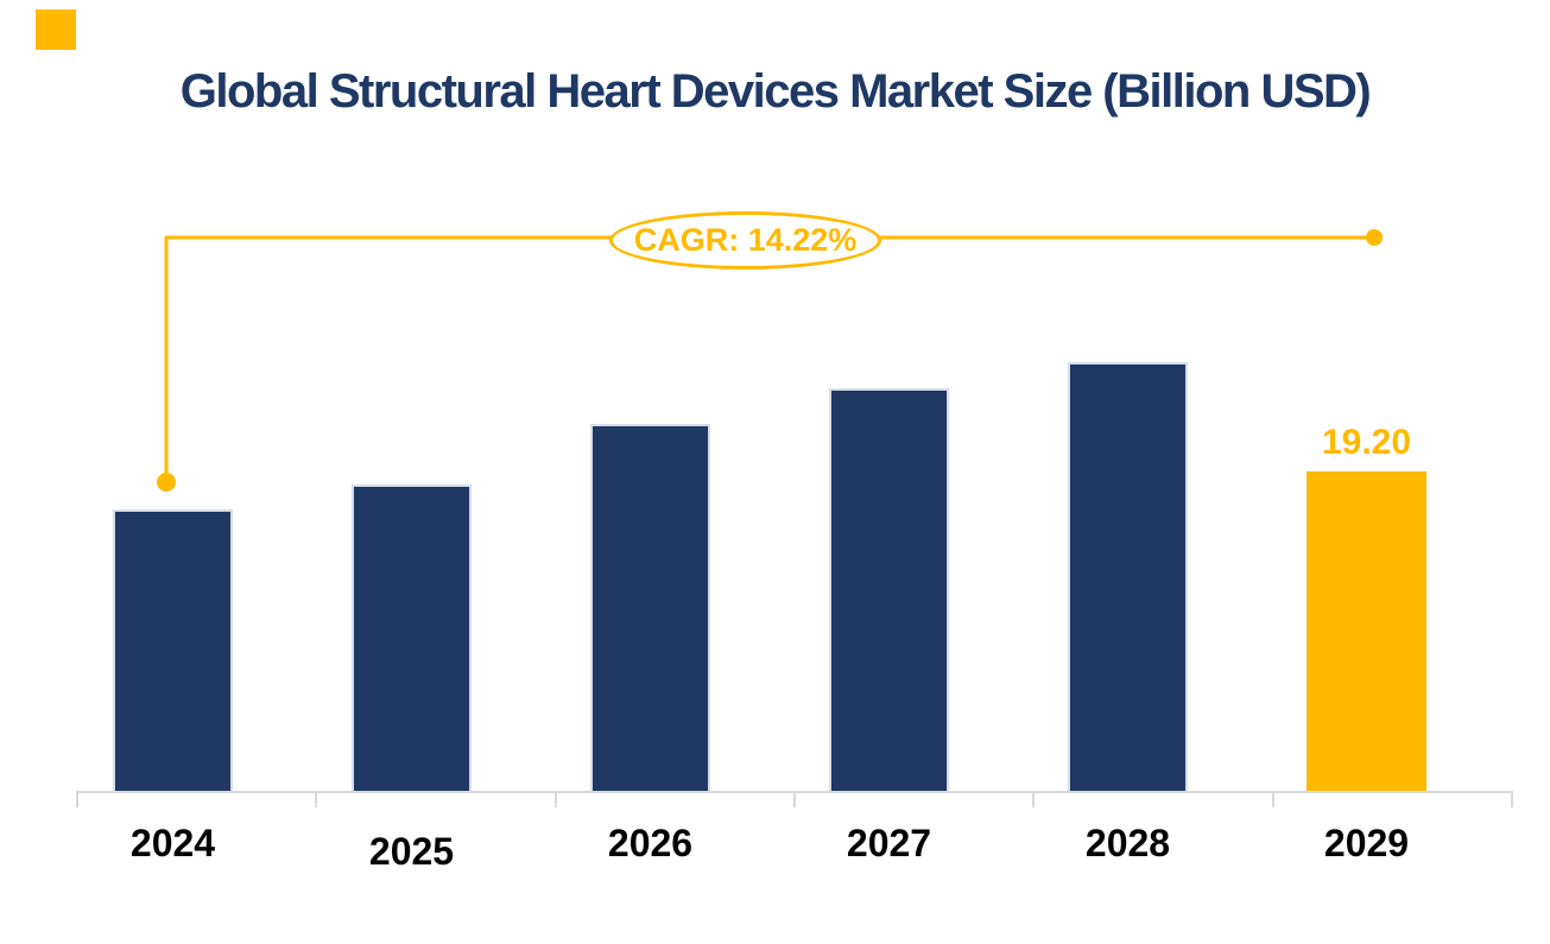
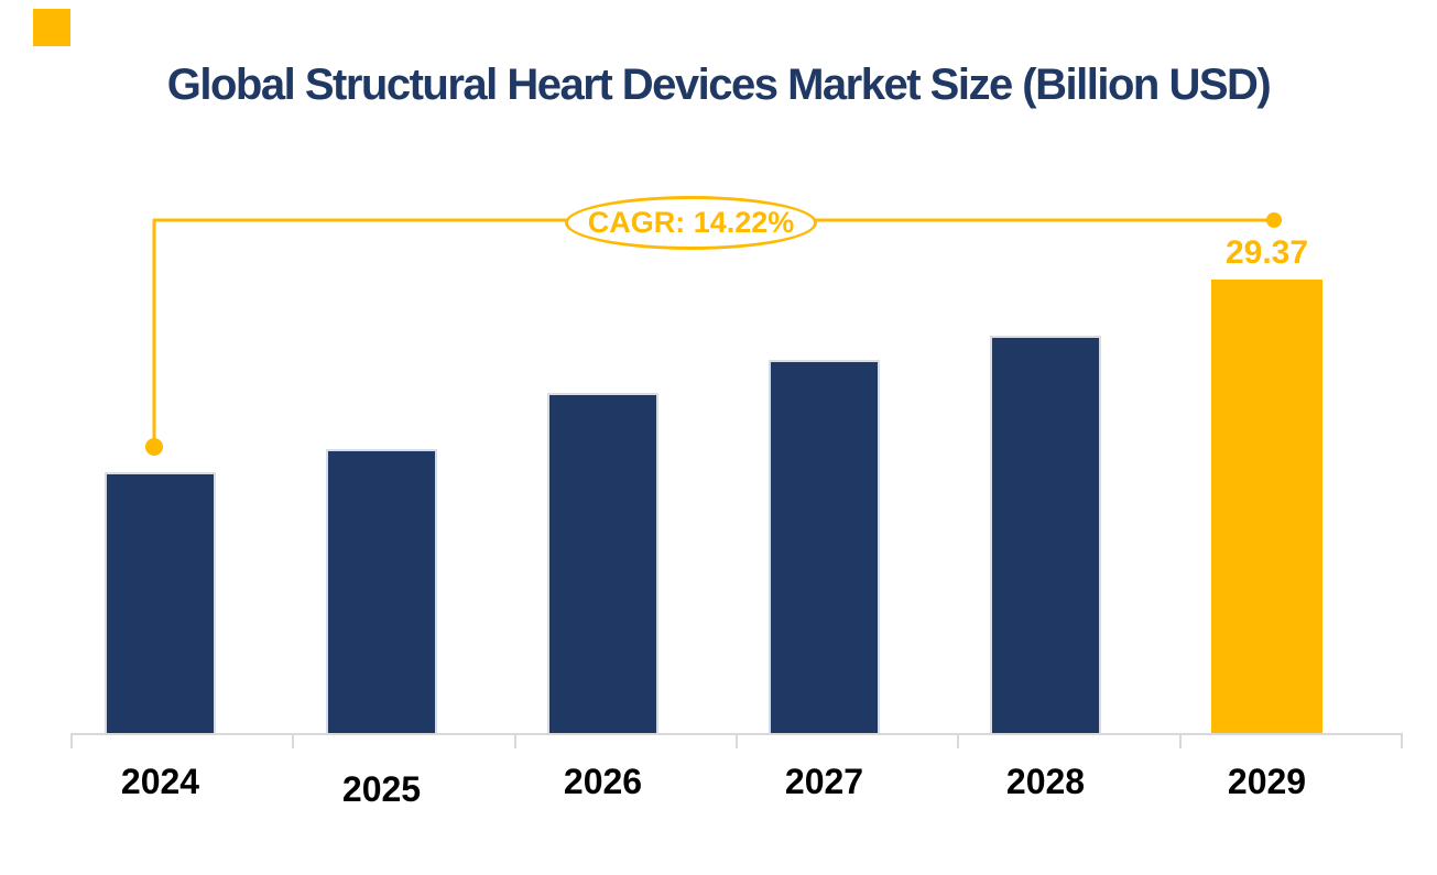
2029: 19.20 -> 29.37
